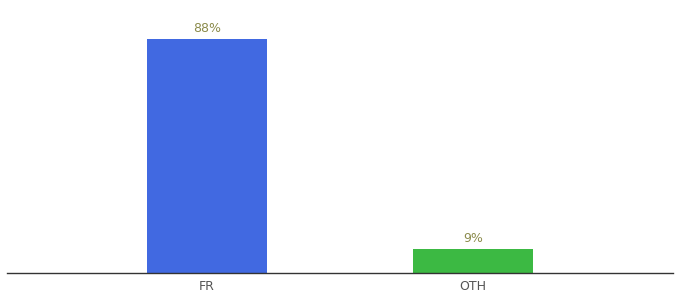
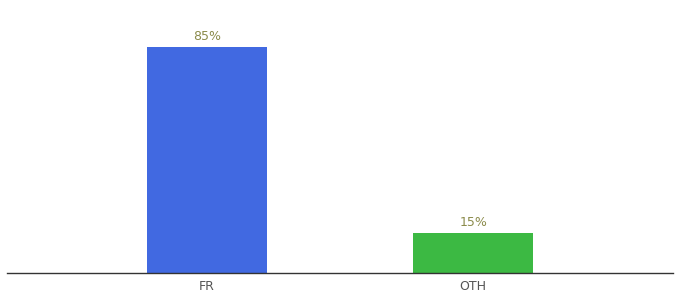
FR: 88% -> 85%
OTH: 9% -> 15%
